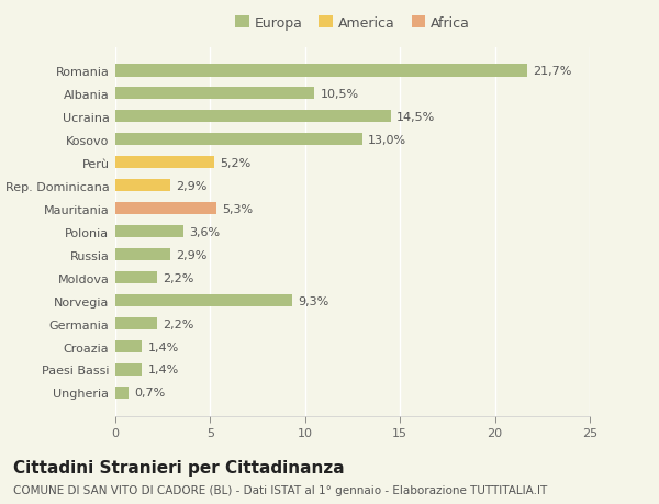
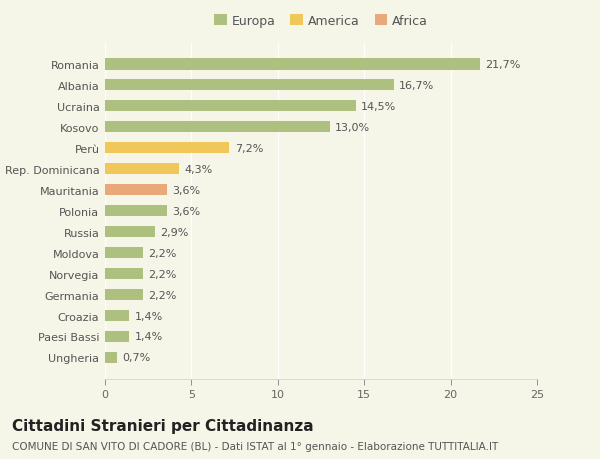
Albania: 10,5% -> 16,7%
Perù: 5,2% -> 7,2%
Rep. Dominicana: 2,9% -> 4,3%
Mauritania: 5,3% -> 3,6%
Norvegia: 9,3% -> 2,2%
